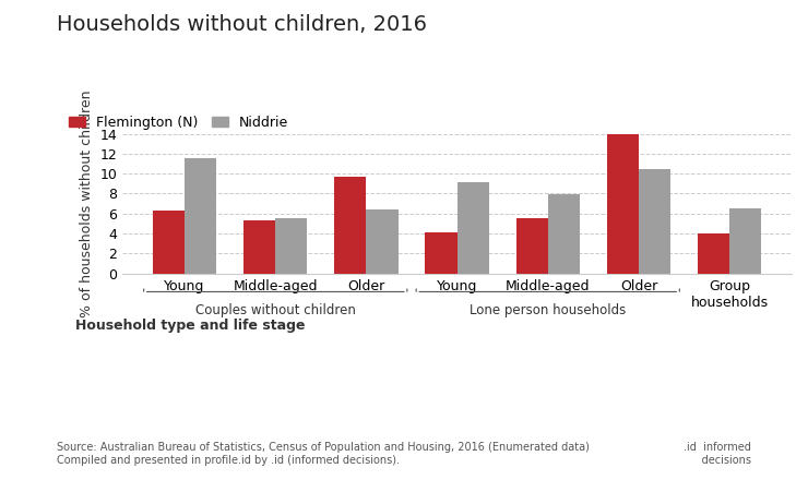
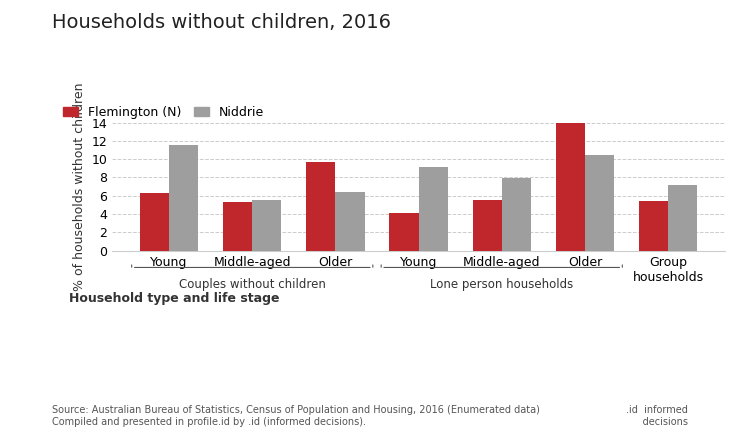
Flemington (N)/Group households: 4.0 -> 5.4
Niddrie/Group households: 6.5 -> 7.2
